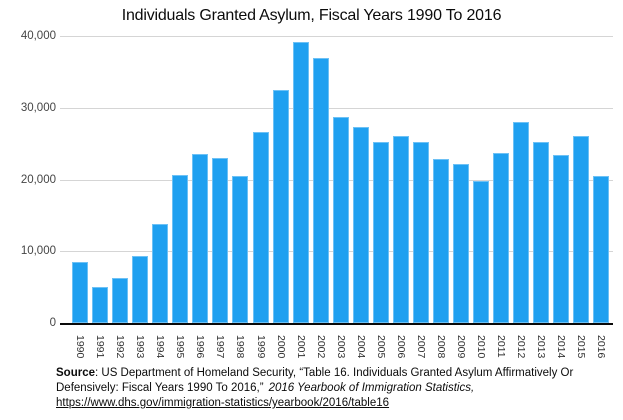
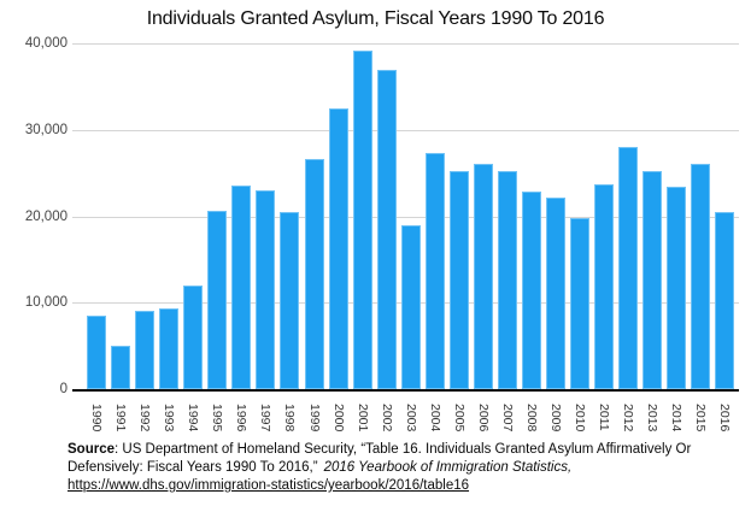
1992: 6000 -> 9000
1994: 14000 -> 12000
2003: 29000 -> 19000
